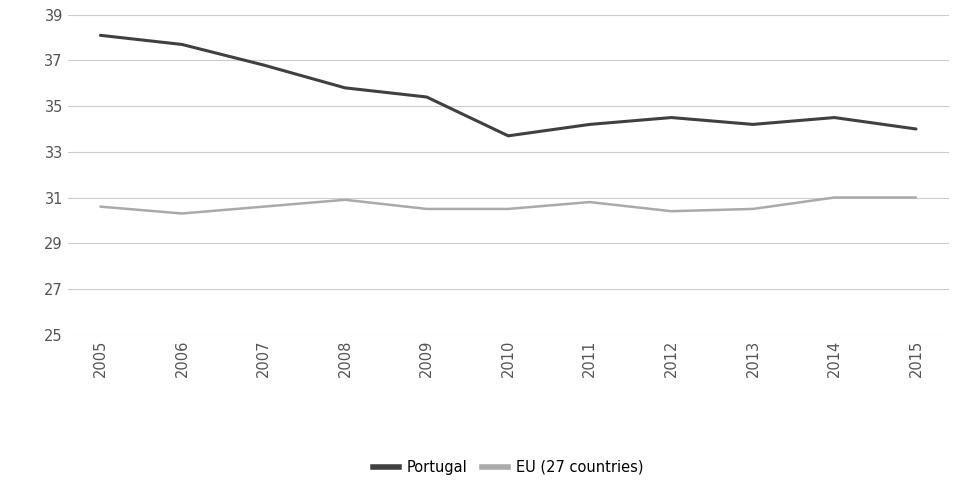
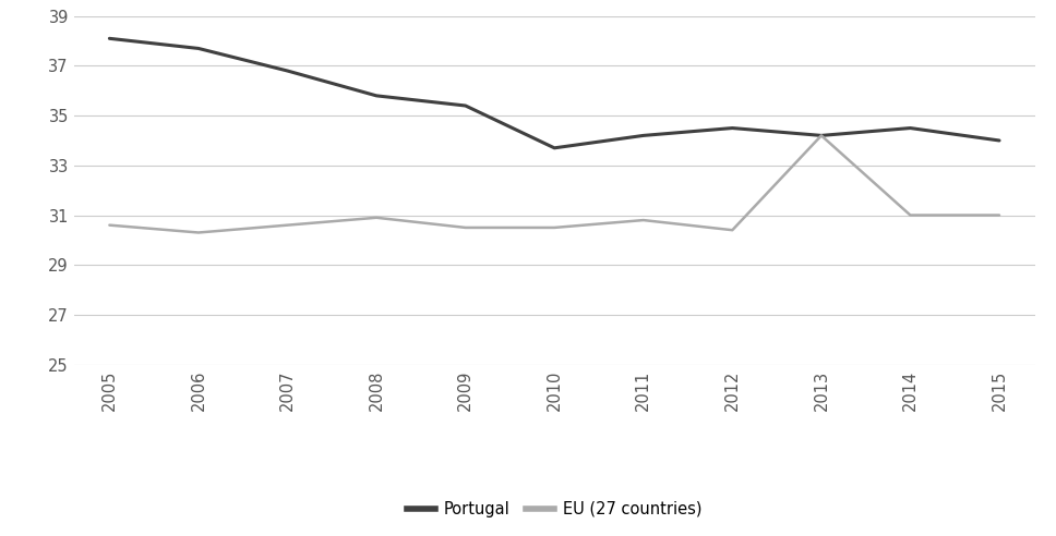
EU (27 countries)/2013: 30.5 -> 34.2
